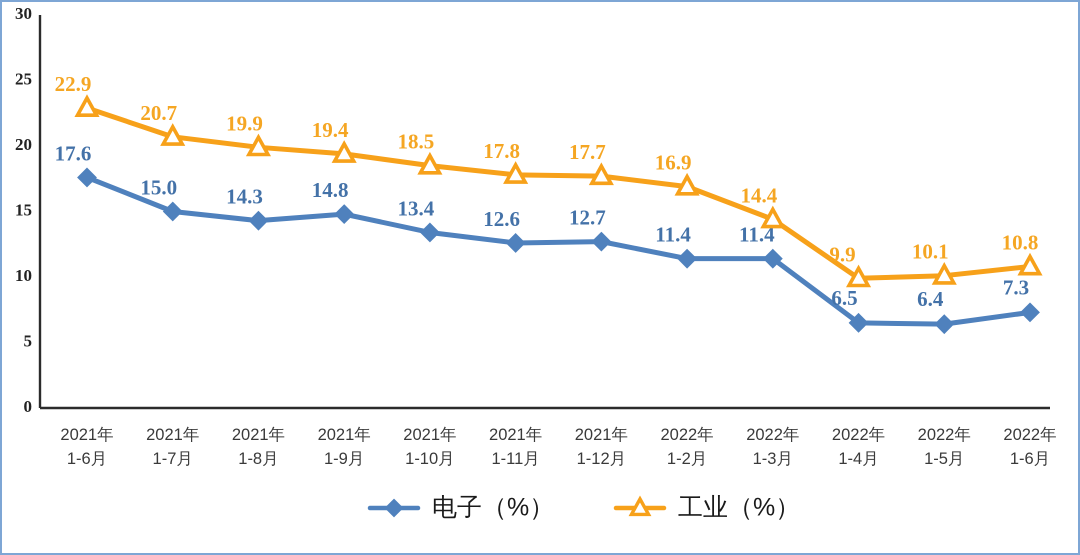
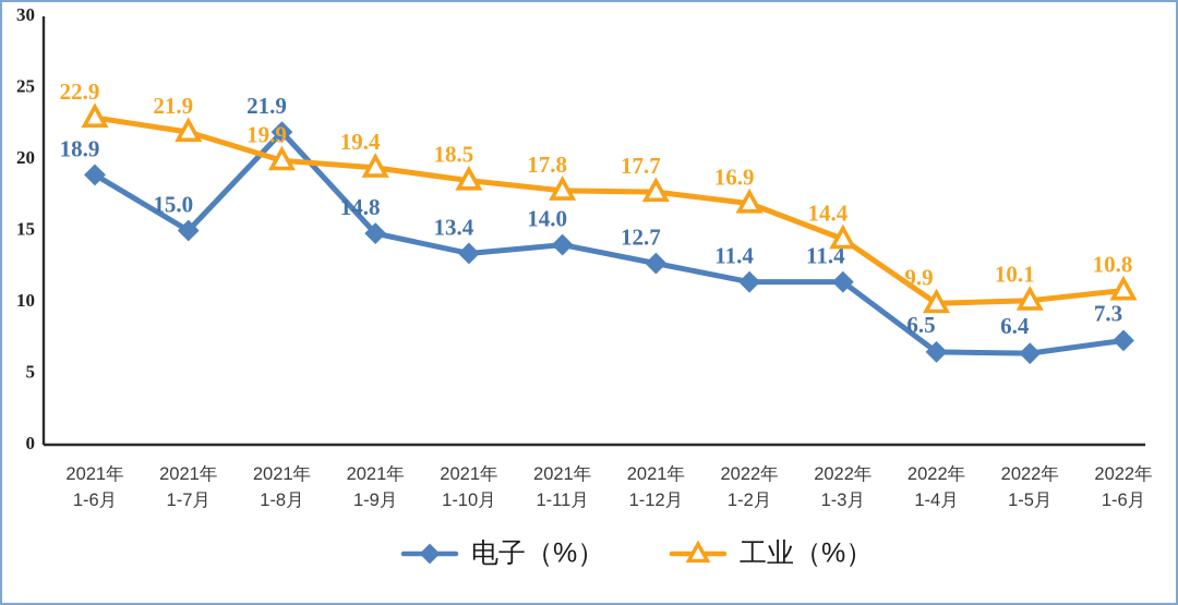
电子（%）/2021年 1-6月: 17.6 -> 18.9
工业（%）/2021年 1-7月: 20.7 -> 21.9
电子（%）/2021年 1-8月: 14.3 -> 21.9
电子（%）/2021年 1-11月: 12.6 -> 14.0
